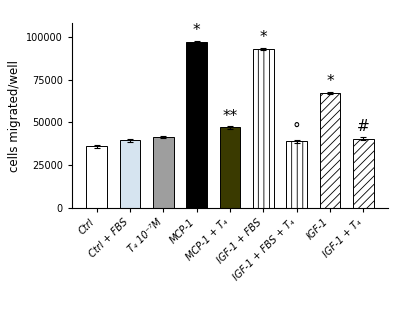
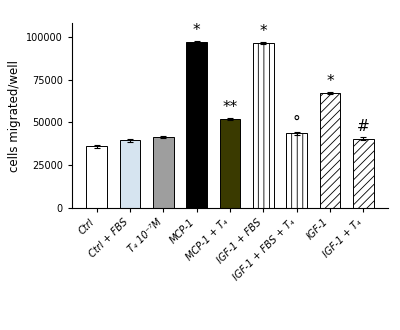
MCP-1 + T₄: 47000 -> 52000
IGF-1 + FBS: 93000 -> 96000
IGF-1 + FBS + T₄: 39000 -> 44000
